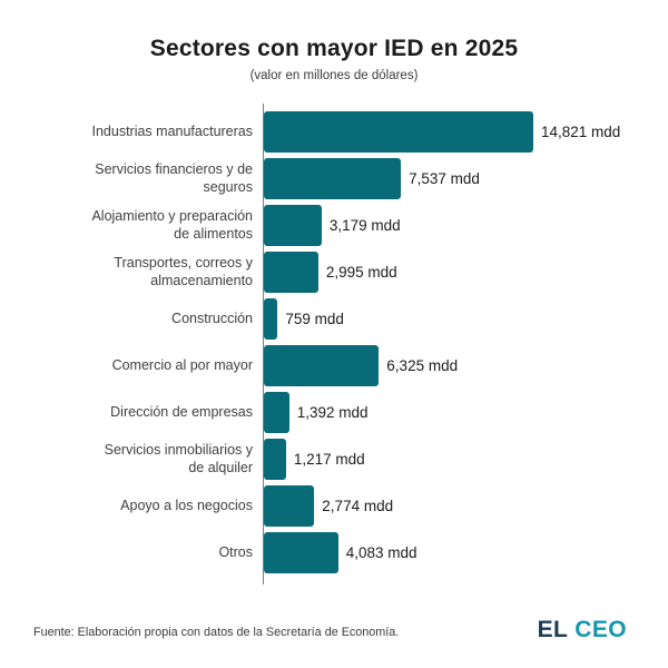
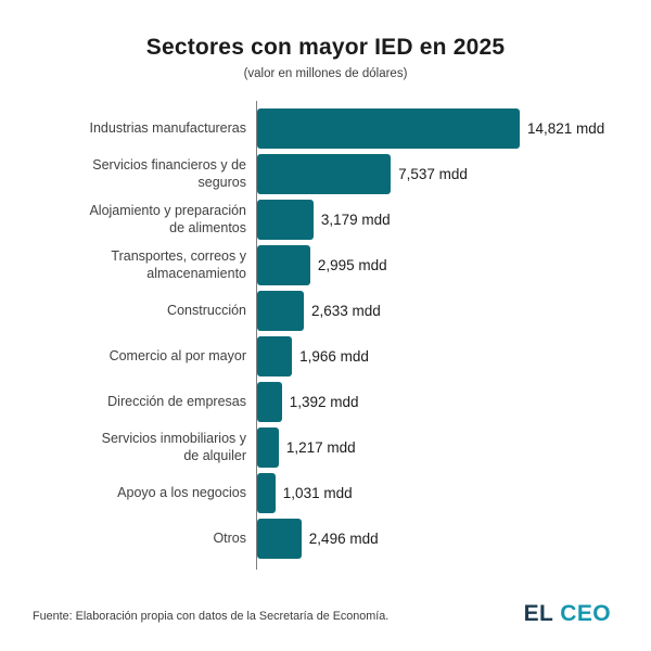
Construcción: 759 -> 2,633
Comercio al por mayor: 6,325 -> 1,966
Apoyo a los negocios: 2,774 -> 1,031
Otros: 4,083 -> 2,496
